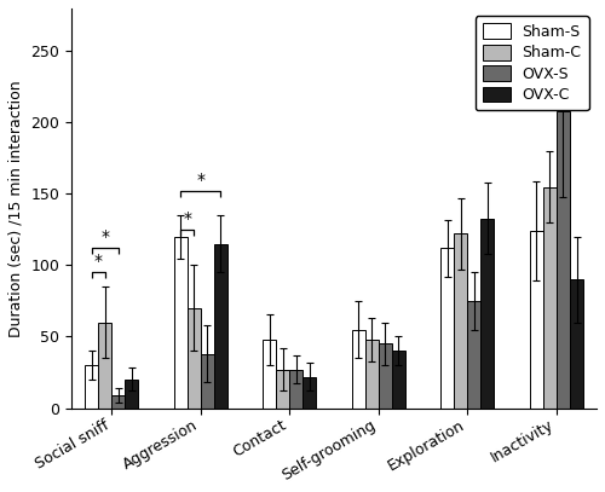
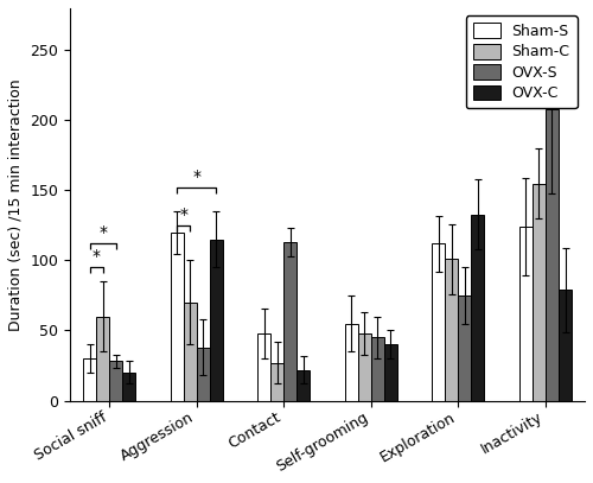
OVX-S/Social sniff: 9 -> 28
OVX-S/Contact: 27 -> 113
Sham-C/Exploration: 122 -> 101
OVX-C/Inactivity: 90 -> 79
